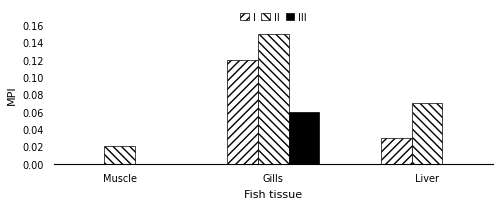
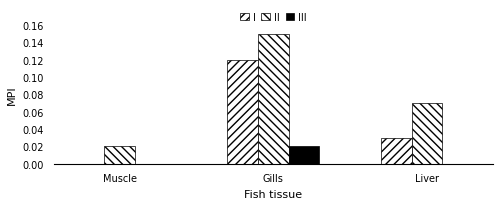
III/Gills: 0.06 -> 0.02
